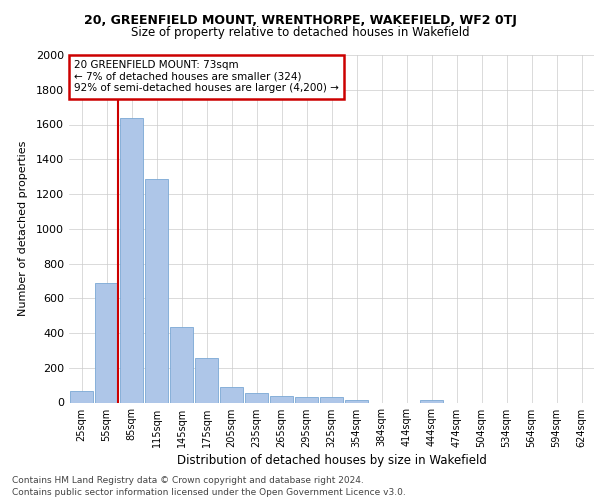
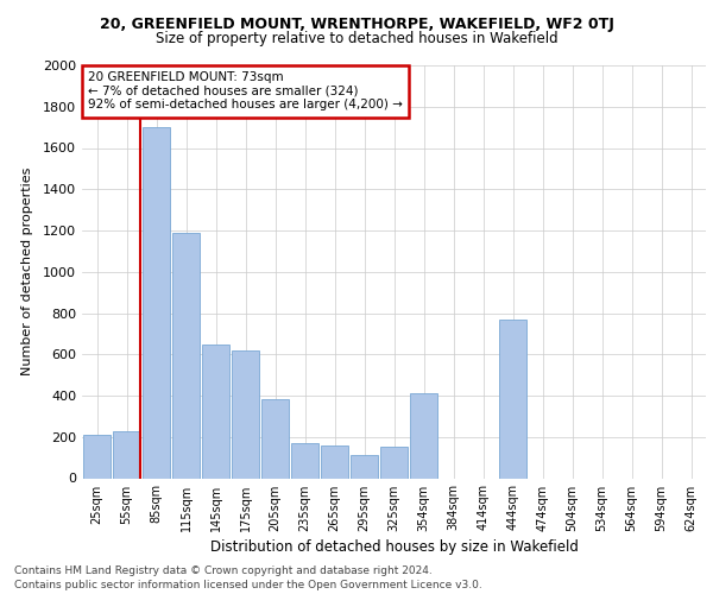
25sqm: 60 -> 210
55sqm: 680 -> 230
85sqm: 1640 -> 1700
115sqm: 1280 -> 1190
145sqm: 440 -> 650
175sqm: 260 -> 620
205sqm: 90 -> 380
235sqm: 60 -> 170
265sqm: 40 -> 160
295sqm: 30 -> 110
325sqm: 30 -> 150
354sqm: 20 -> 410
444sqm: 20 -> 770
